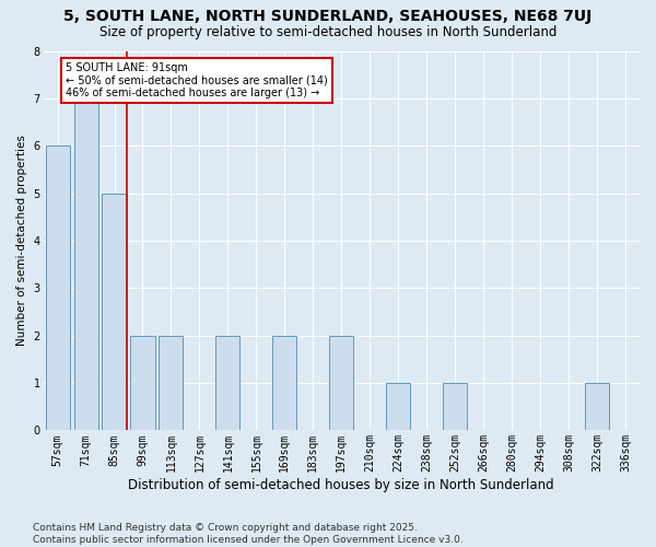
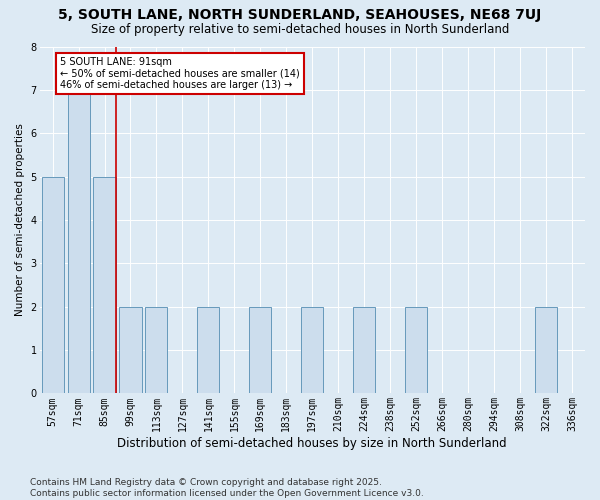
57sqm: 6 -> 5
224sqm: 1 -> 2
252sqm: 1 -> 2
322sqm: 1 -> 2
